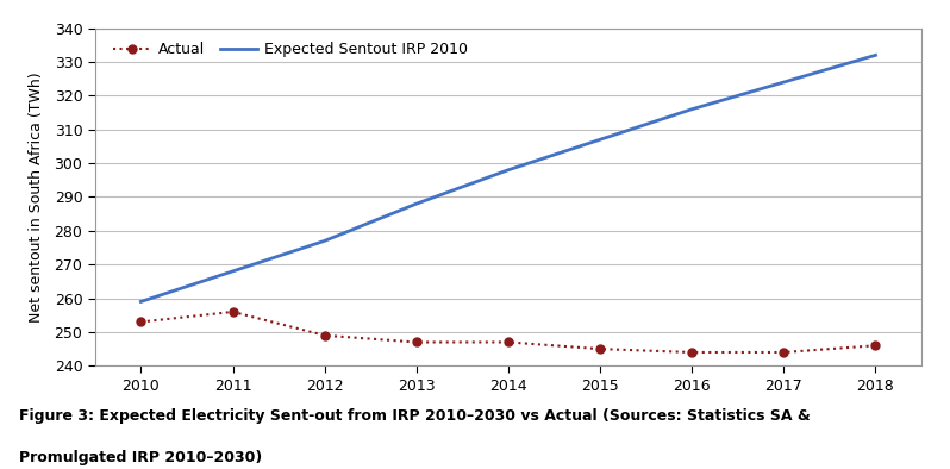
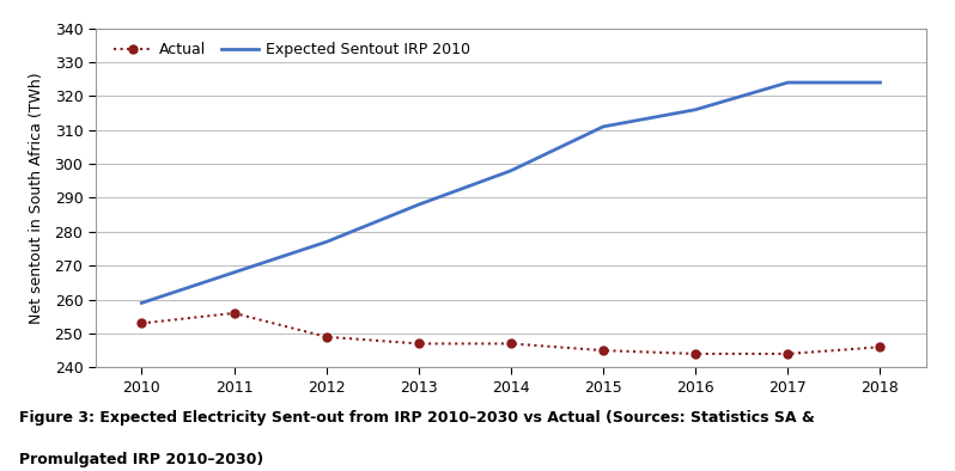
Expected Sentout IRP 2010/2015: 307 -> 311
Expected Sentout IRP 2010/2018: 332 -> 324
